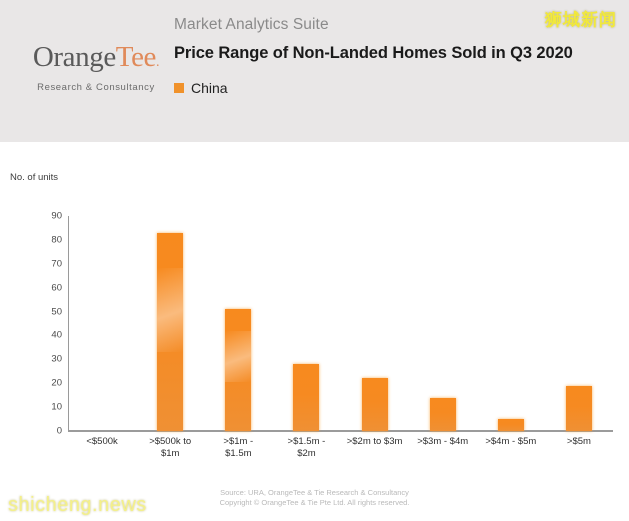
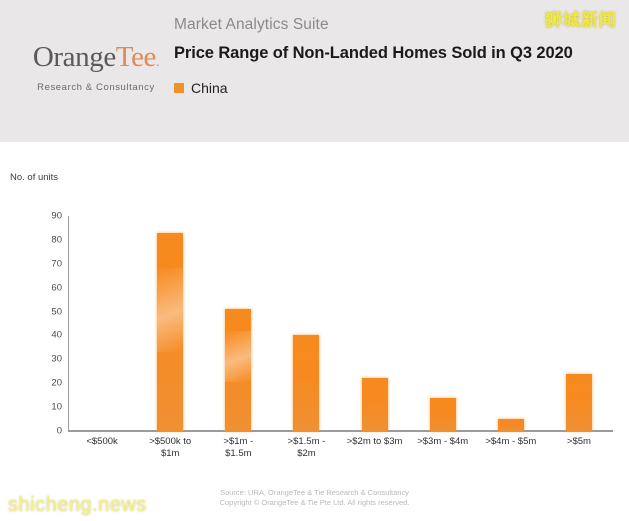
>$1.5m - $2m: 28 -> 40
>$5m: 19 -> 24
